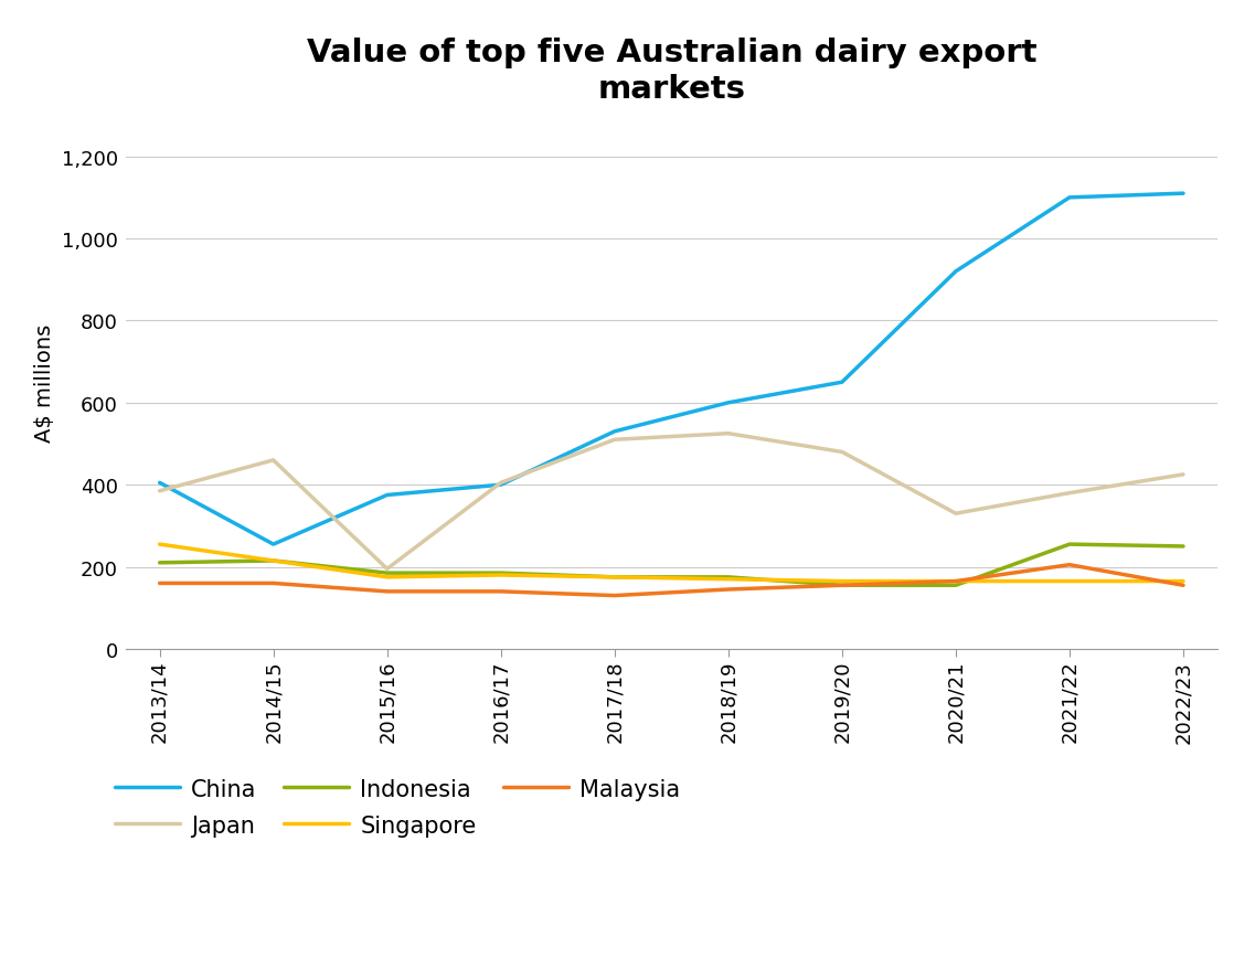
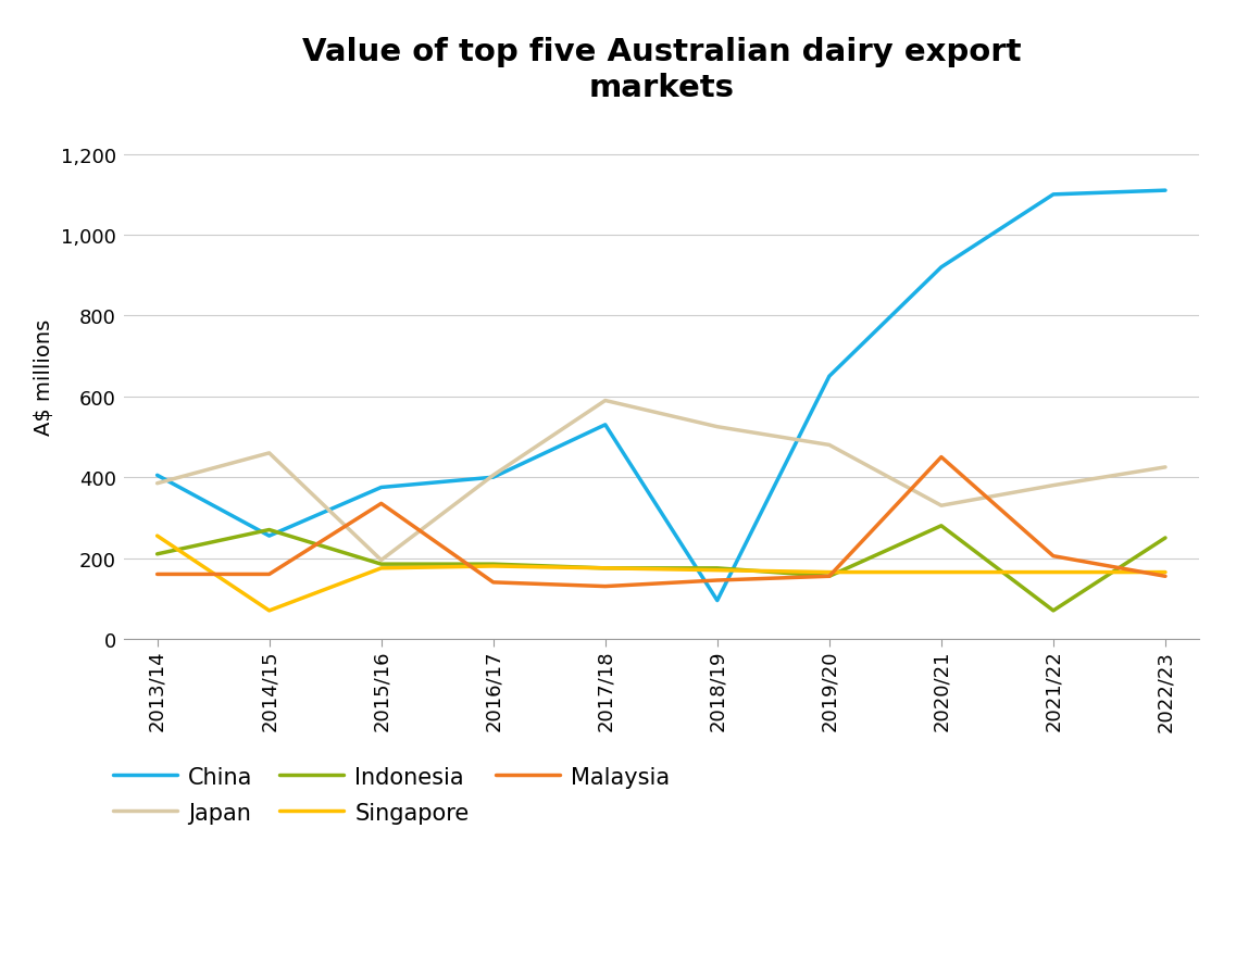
Indonesia/2014/15: 215 -> 270
Singapore/2014/15: 215 -> 70
Malaysia/2015/16: 140 -> 335
Japan/2017/18: 510 -> 590
China/2018/19: 600 -> 95
Indonesia/2020/21: 155 -> 280
Malaysia/2020/21: 165 -> 450
Indonesia/2021/22: 255 -> 70
